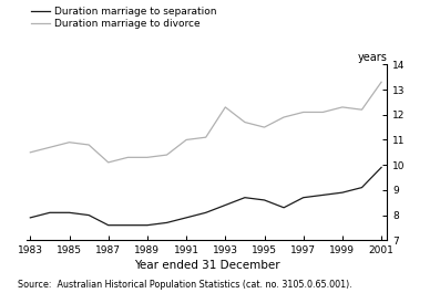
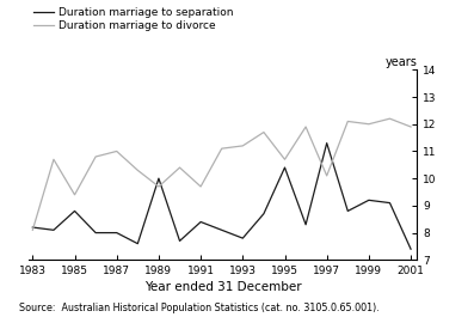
Duration marriage to separation/1983: 7.9 -> 8.2
Duration marriage to divorce/1983: 10.5 -> 8.1
Duration marriage to separation/1985: 8.1 -> 8.8
Duration marriage to divorce/1985: 10.9 -> 9.4
Duration marriage to separation/1987: 7.6 -> 8.0
Duration marriage to divorce/1987: 10.1 -> 11.0
Duration marriage to separation/1989: 7.6 -> 10.0
Duration marriage to divorce/1989: 10.3 -> 9.7
Duration marriage to separation/1991: 7.9 -> 8.4
Duration marriage to divorce/1991: 11.0 -> 9.7
Duration marriage to separation/1993: 8.4 -> 7.8
Duration marriage to divorce/1993: 12.3 -> 11.2
Duration marriage to separation/1995: 8.6 -> 10.4
Duration marriage to divorce/1995: 11.5 -> 10.7
Duration marriage to separation/1997: 8.7 -> 11.3
Duration marriage to divorce/1997: 12.1 -> 10.1
Duration marriage to separation/1999: 8.9 -> 9.2
Duration marriage to divorce/1999: 12.3 -> 12.0
Duration marriage to separation/2001: 9.9 -> 7.4
Duration marriage to divorce/2001: 13.3 -> 11.9
